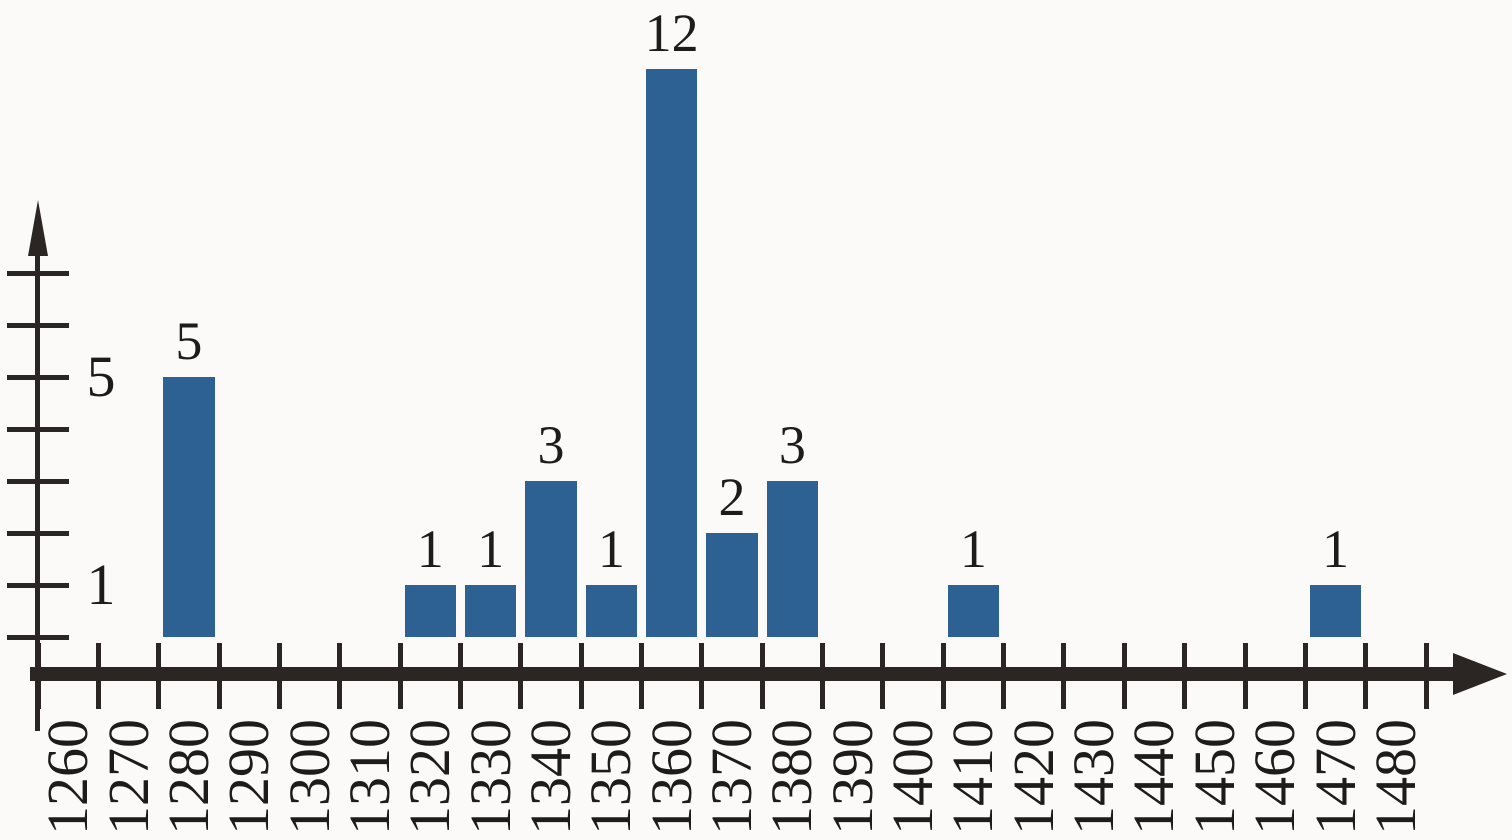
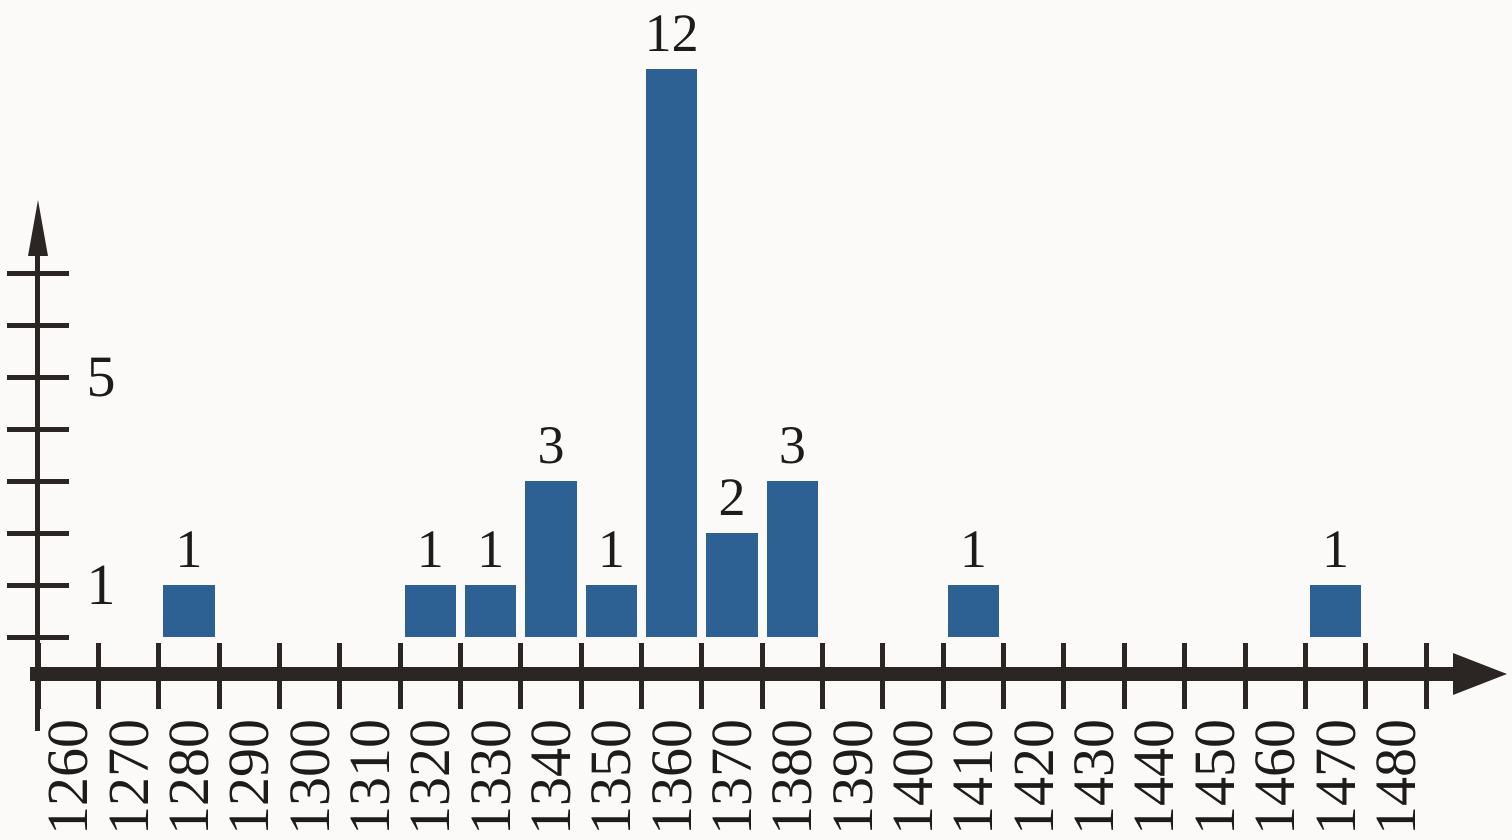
1280: 5 -> 1
